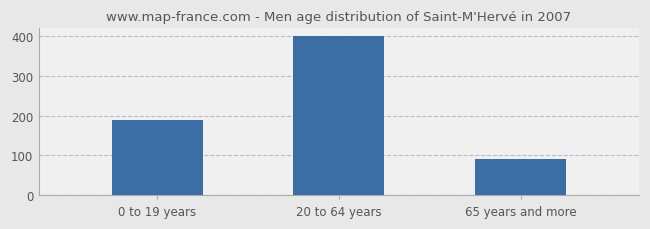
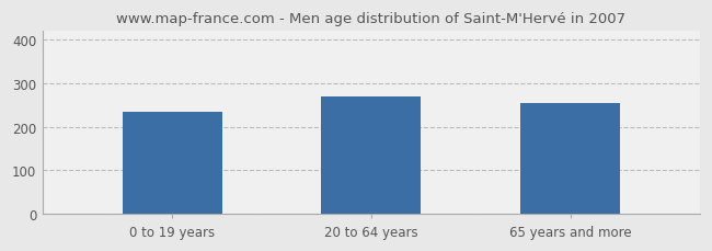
0 to 19 years: 190 -> 235
20 to 64 years: 400 -> 270
65 years and more: 91 -> 255
